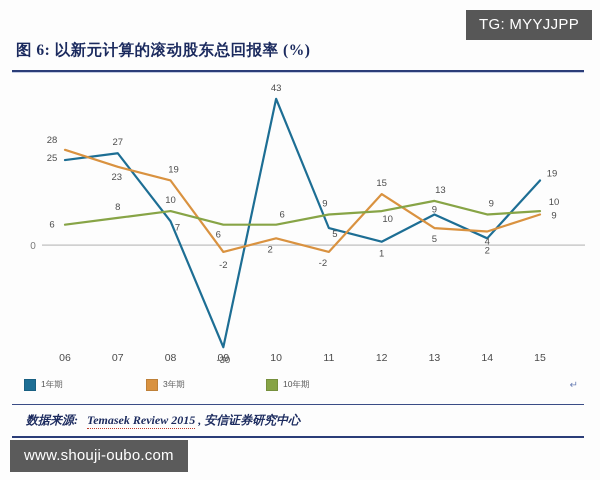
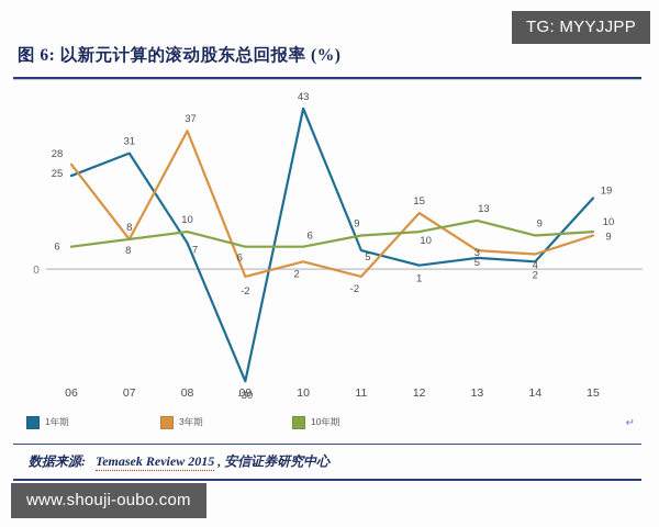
1年期/07: 27 -> 31
3年期/07: 23 -> 8
3年期/08: 19 -> 37
1年期/13: 9 -> 3
